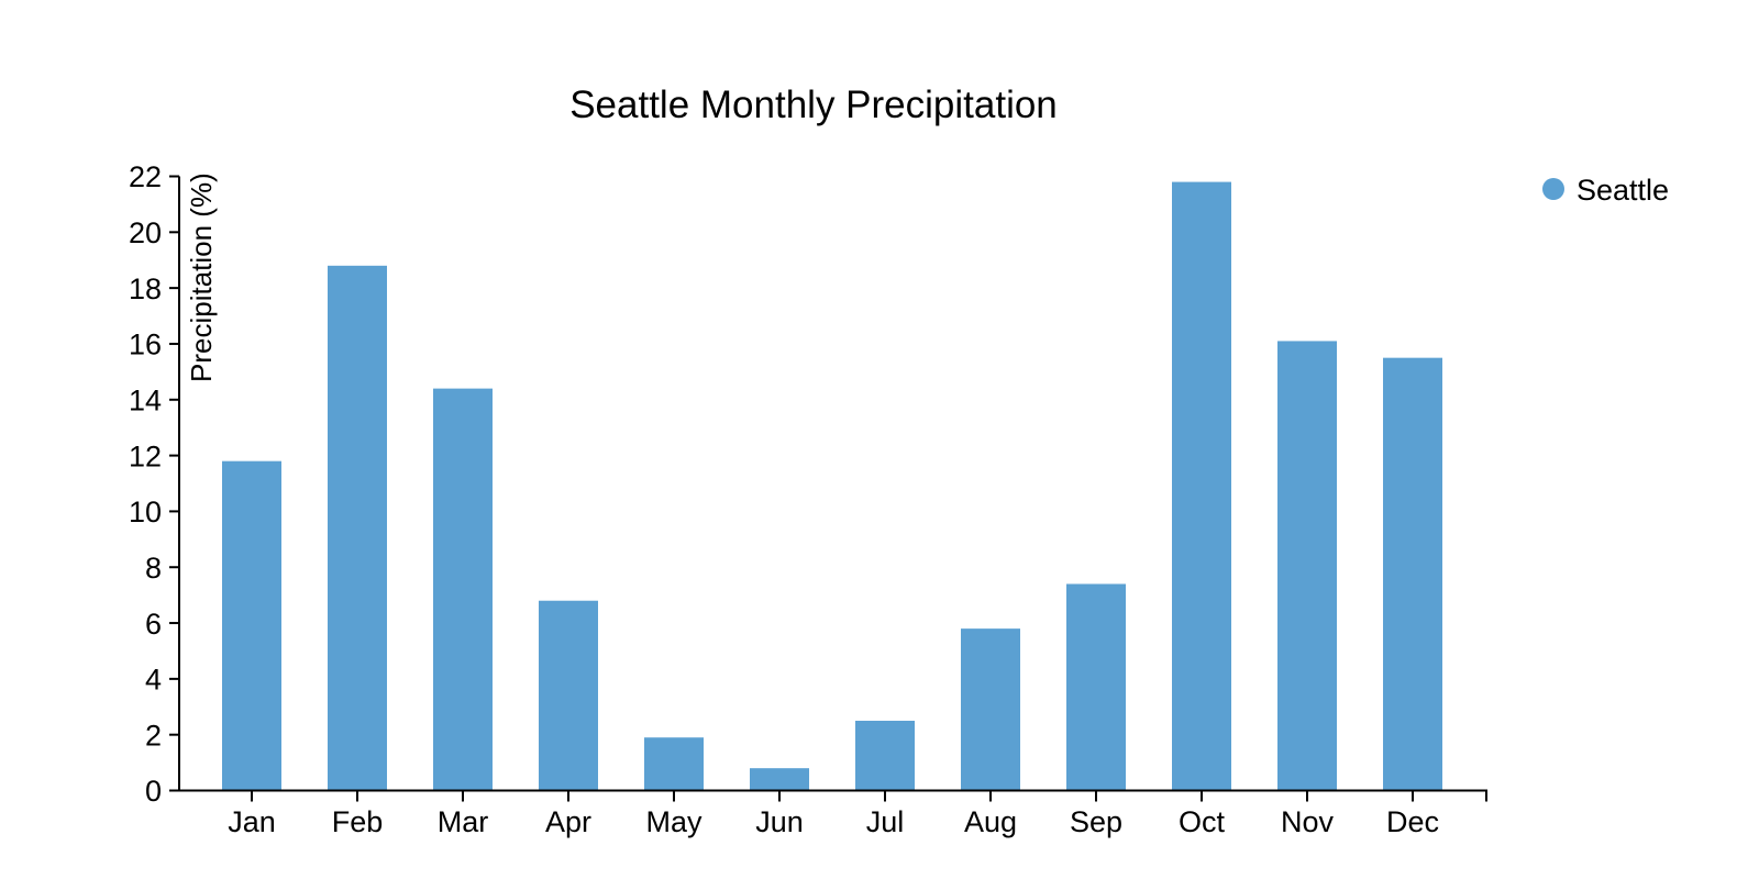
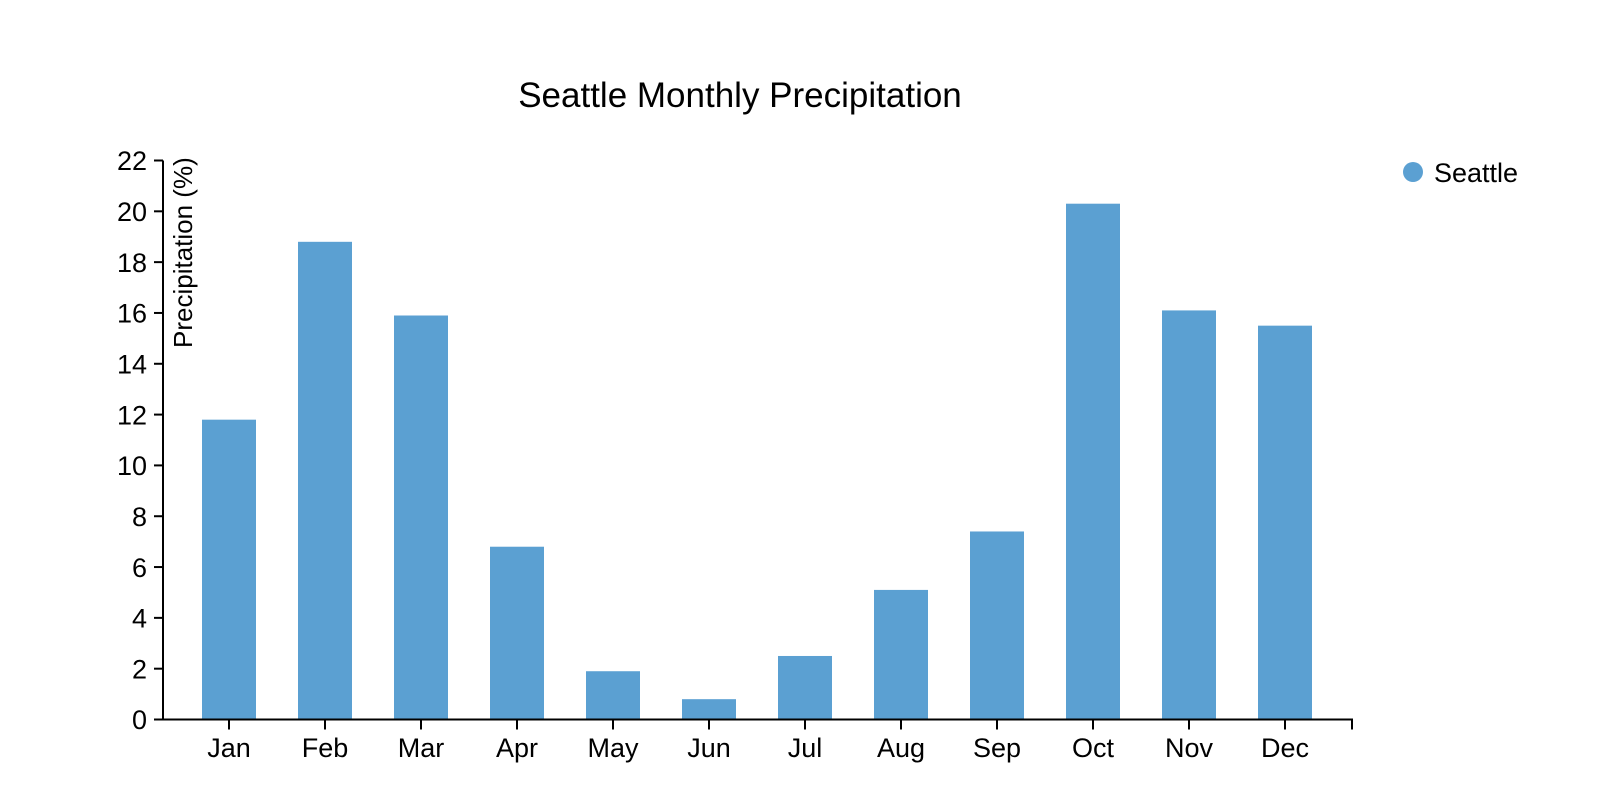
Mar: 14.4 -> 15.9
Aug: 5.8 -> 5.1
Oct: 21.8 -> 20.3
